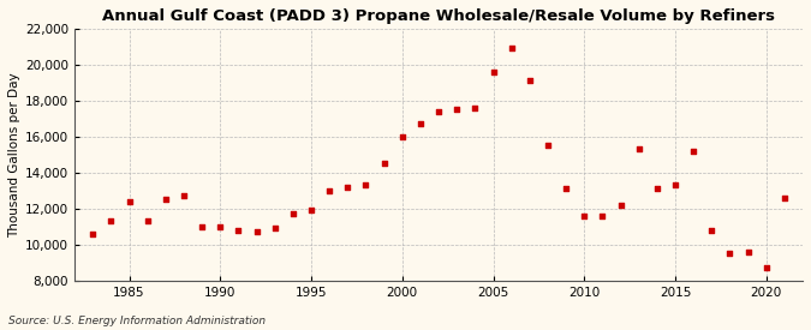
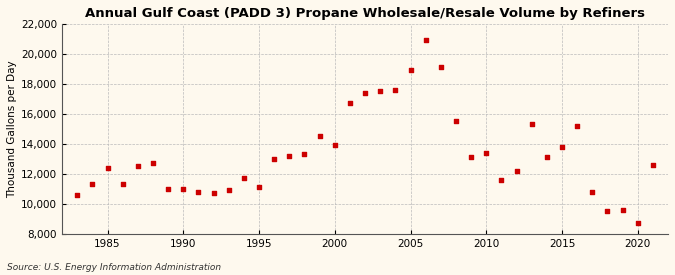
1995: 11,900 -> 11,100
2000: 16,000 -> 13,900
2005: 19,600 -> 18,900
2010: 11,600 -> 13,400
2015: 13,300 -> 13,800
